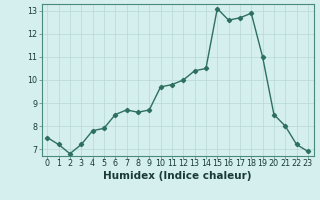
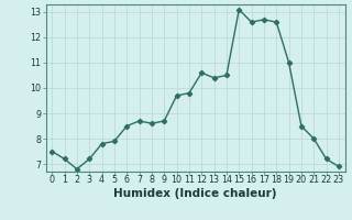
12: 10.0 -> 10.6
18: 12.9 -> 12.6
